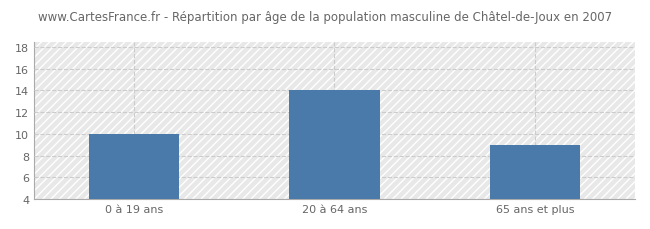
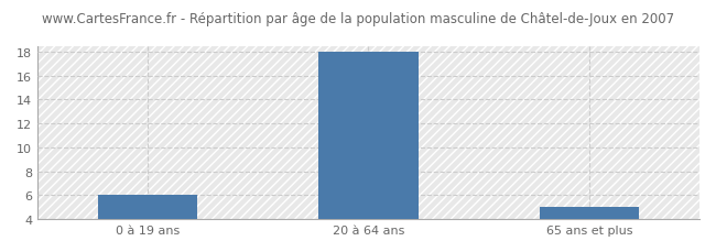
0 à 19 ans: 10 -> 6
20 à 64 ans: 14 -> 18
65 ans et plus: 9 -> 5
